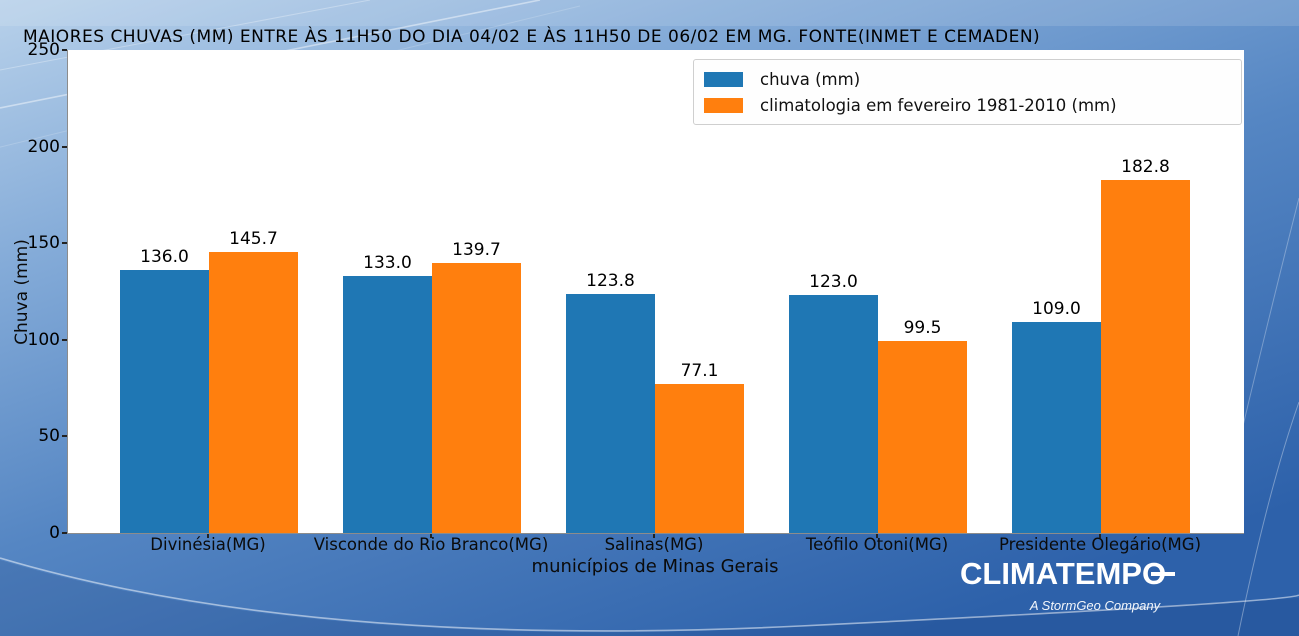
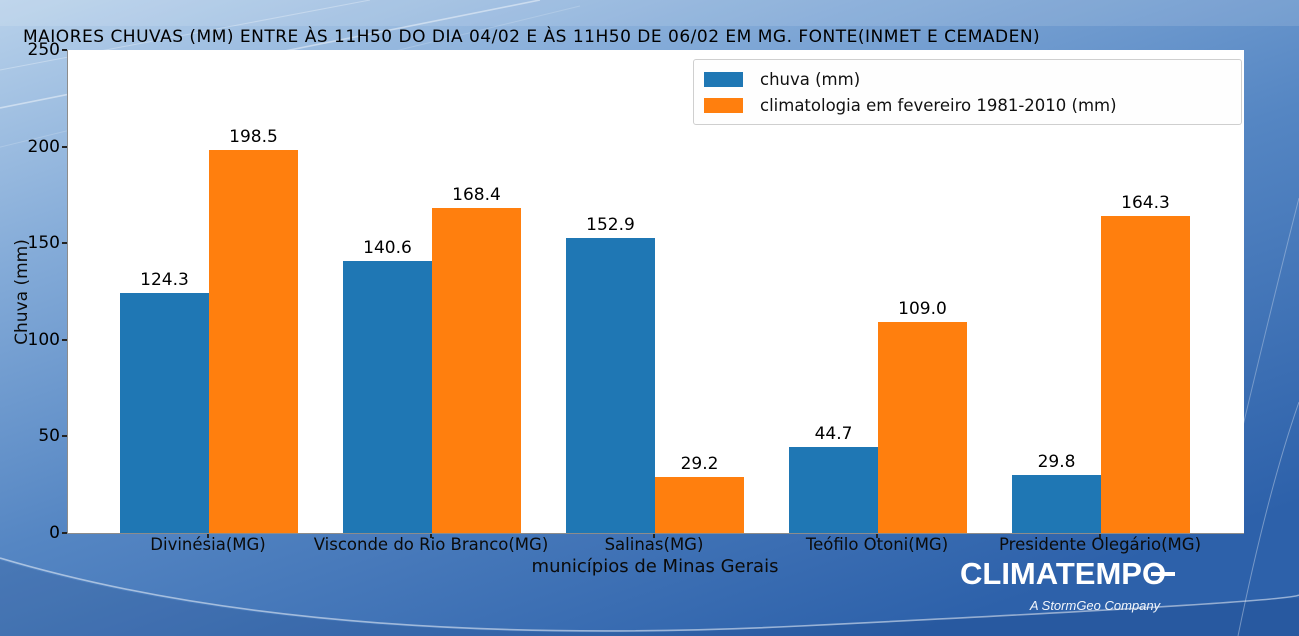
chuva (mm)/Divinésia(MG): 136.0 -> 124.3
climatologia em fevereiro 1981-2010 (mm)/Divinésia(MG): 145.7 -> 198.5
chuva (mm)/Visconde do Rio Branco(MG): 133.0 -> 140.6
climatologia em fevereiro 1981-2010 (mm)/Visconde do Rio Branco(MG): 139.7 -> 168.4
chuva (mm)/Salinas(MG): 123.8 -> 152.9
climatologia em fevereiro 1981-2010 (mm)/Salinas(MG): 77.1 -> 29.2
chuva (mm)/Teófilo Otoni(MG): 123.0 -> 44.7
climatologia em fevereiro 1981-2010 (mm)/Teófilo Otoni(MG): 99.5 -> 109.0
chuva (mm)/Presidente Olegário(MG): 109.0 -> 29.8
climatologia em fevereiro 1981-2010 (mm)/Presidente Olegário(MG): 182.8 -> 164.3
